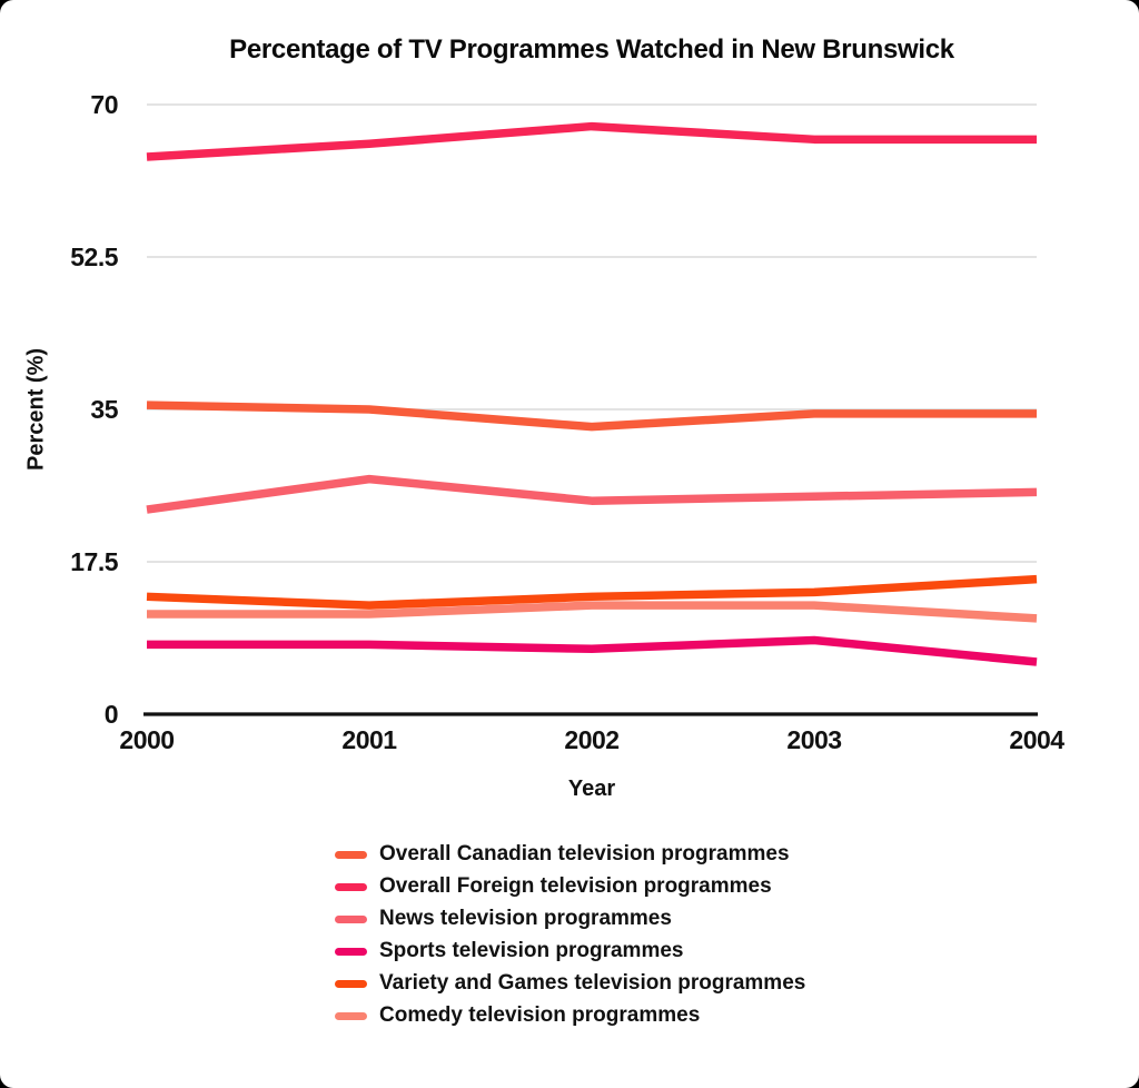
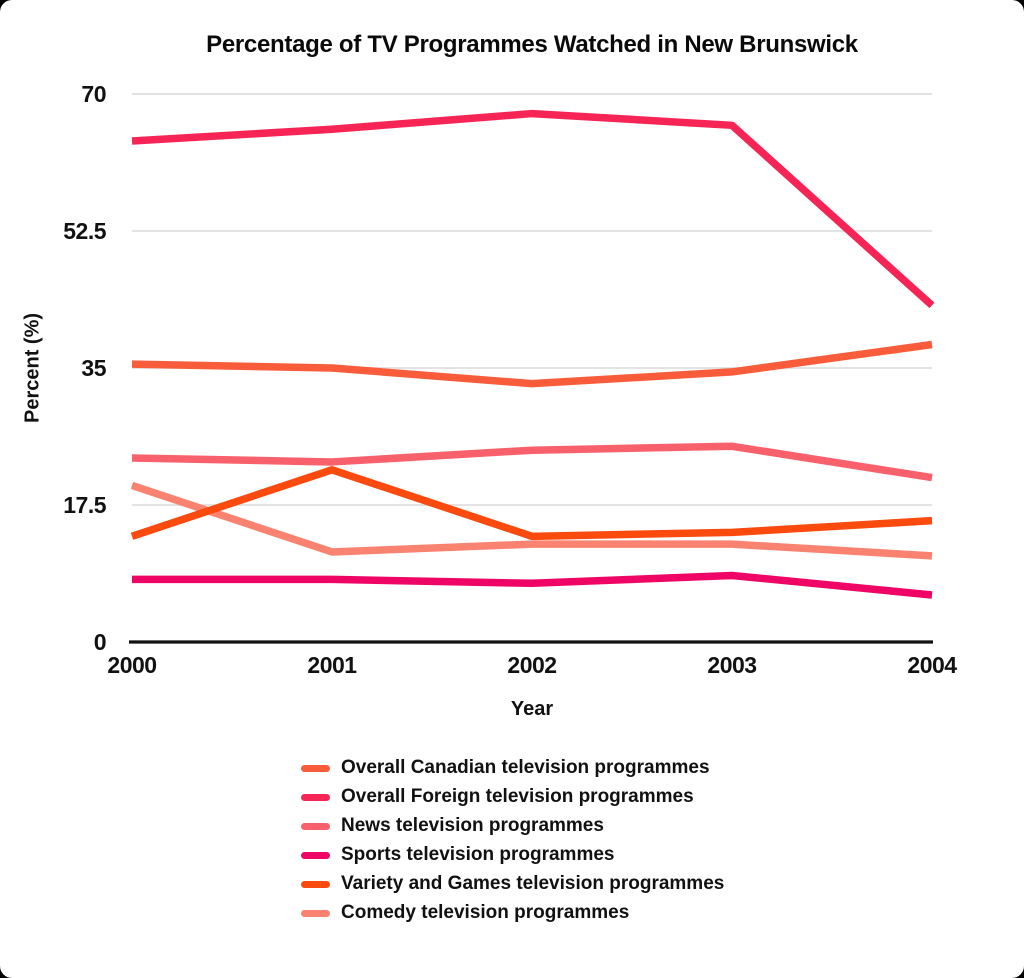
Comedy television programmes/2000: 12 -> 20
News television programmes/2001: 27 -> 23
Variety and Games television programmes/2001: 12 -> 22
Overall Canadian television programmes/2004: 34 -> 38
Overall Foreign television programmes/2004: 66 -> 43
News television programmes/2004: 26 -> 21
